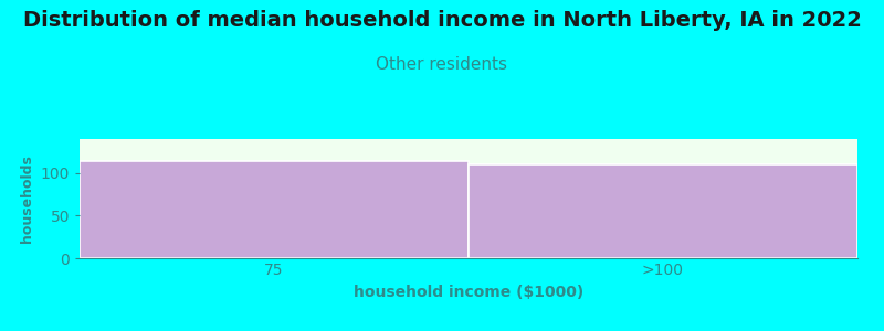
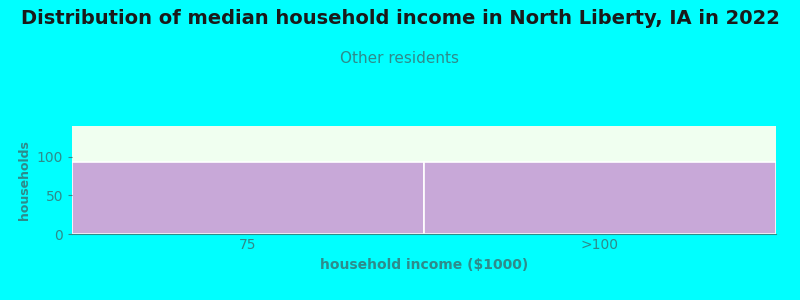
75: 114 -> 93
>100: 110 -> 93
